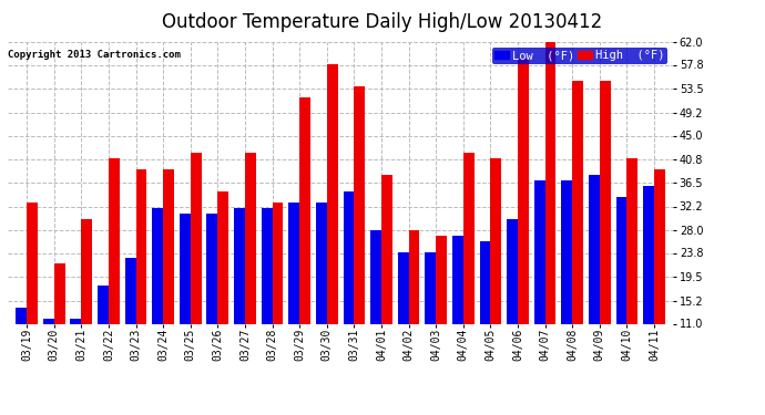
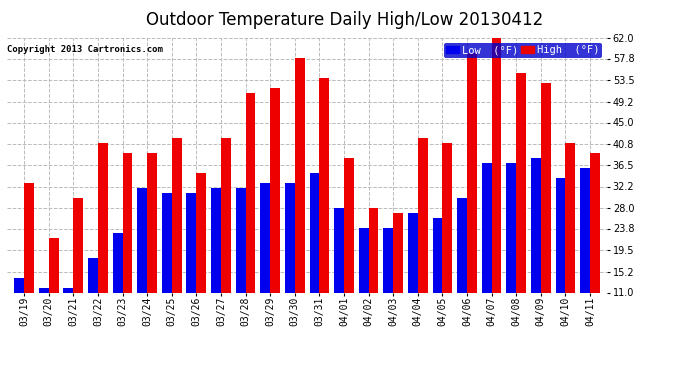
High (°F)/03/28: 33 -> 51
High (°F)/04/09: 55 -> 53
